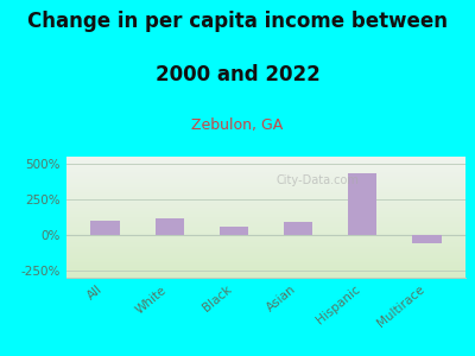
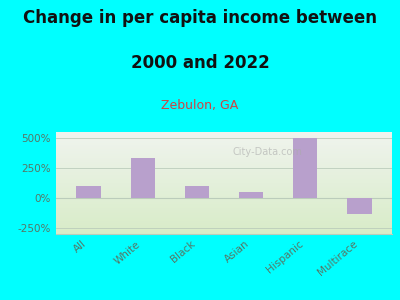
White: 120% -> 330%
Black: 60% -> 100%
Asian: 100% -> 50%
Hispanic: 430% -> 500%
Multirace: -60% -> -130%
